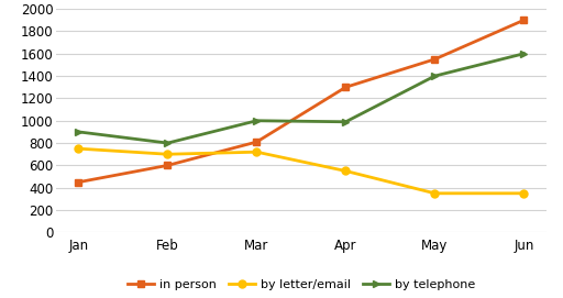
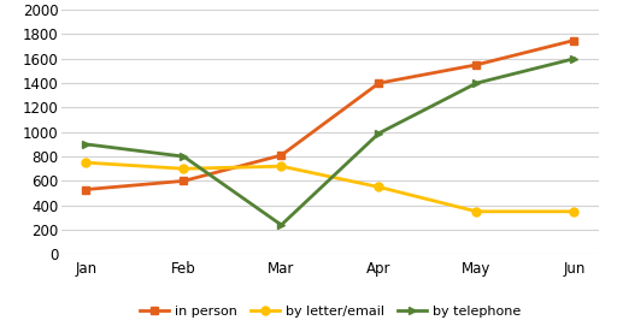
in person/Jan: 450 -> 530
by telephone/Mar: 1000 -> 240
in person/Apr: 1300 -> 1400
in person/Jun: 1900 -> 1750
